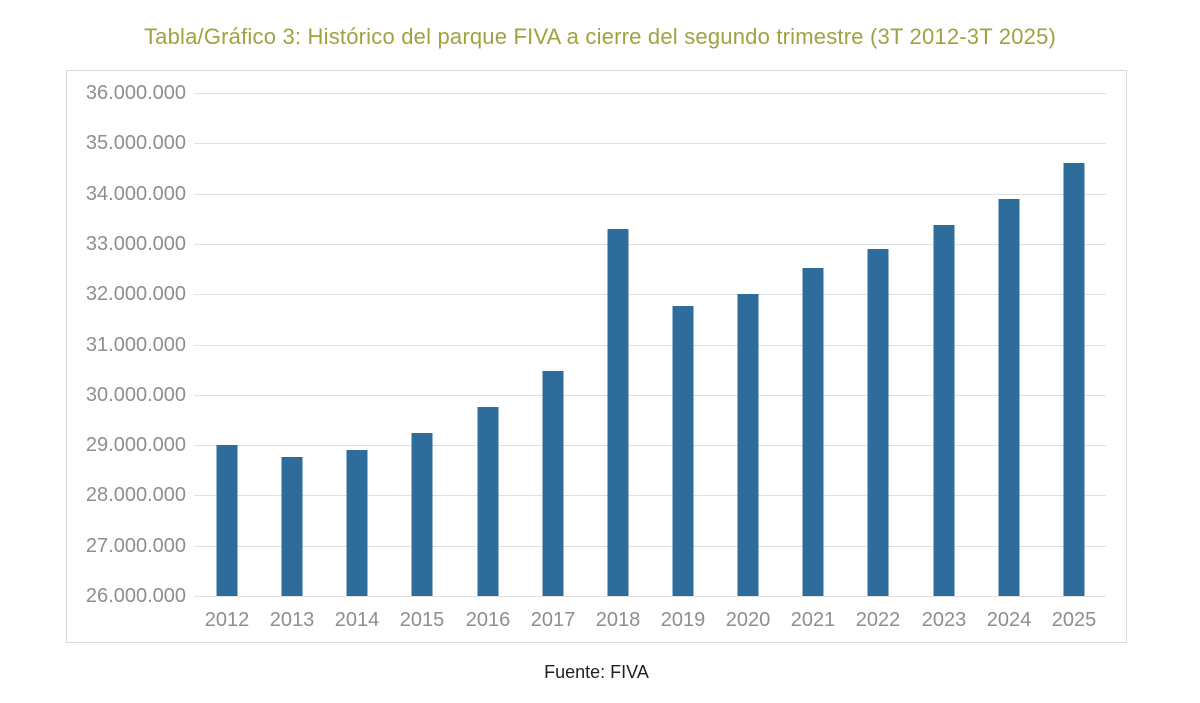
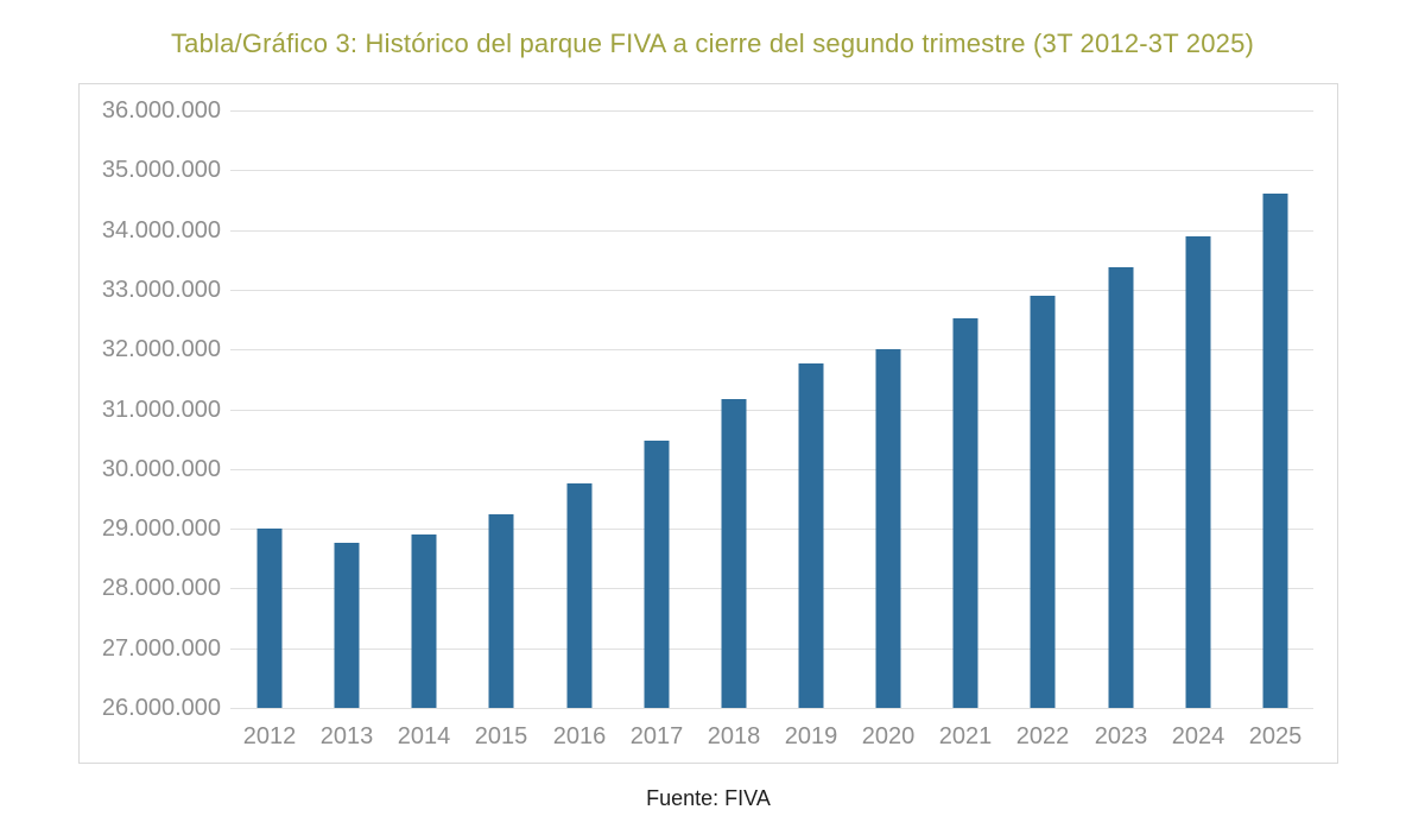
2018: 33300000 -> 31200000
